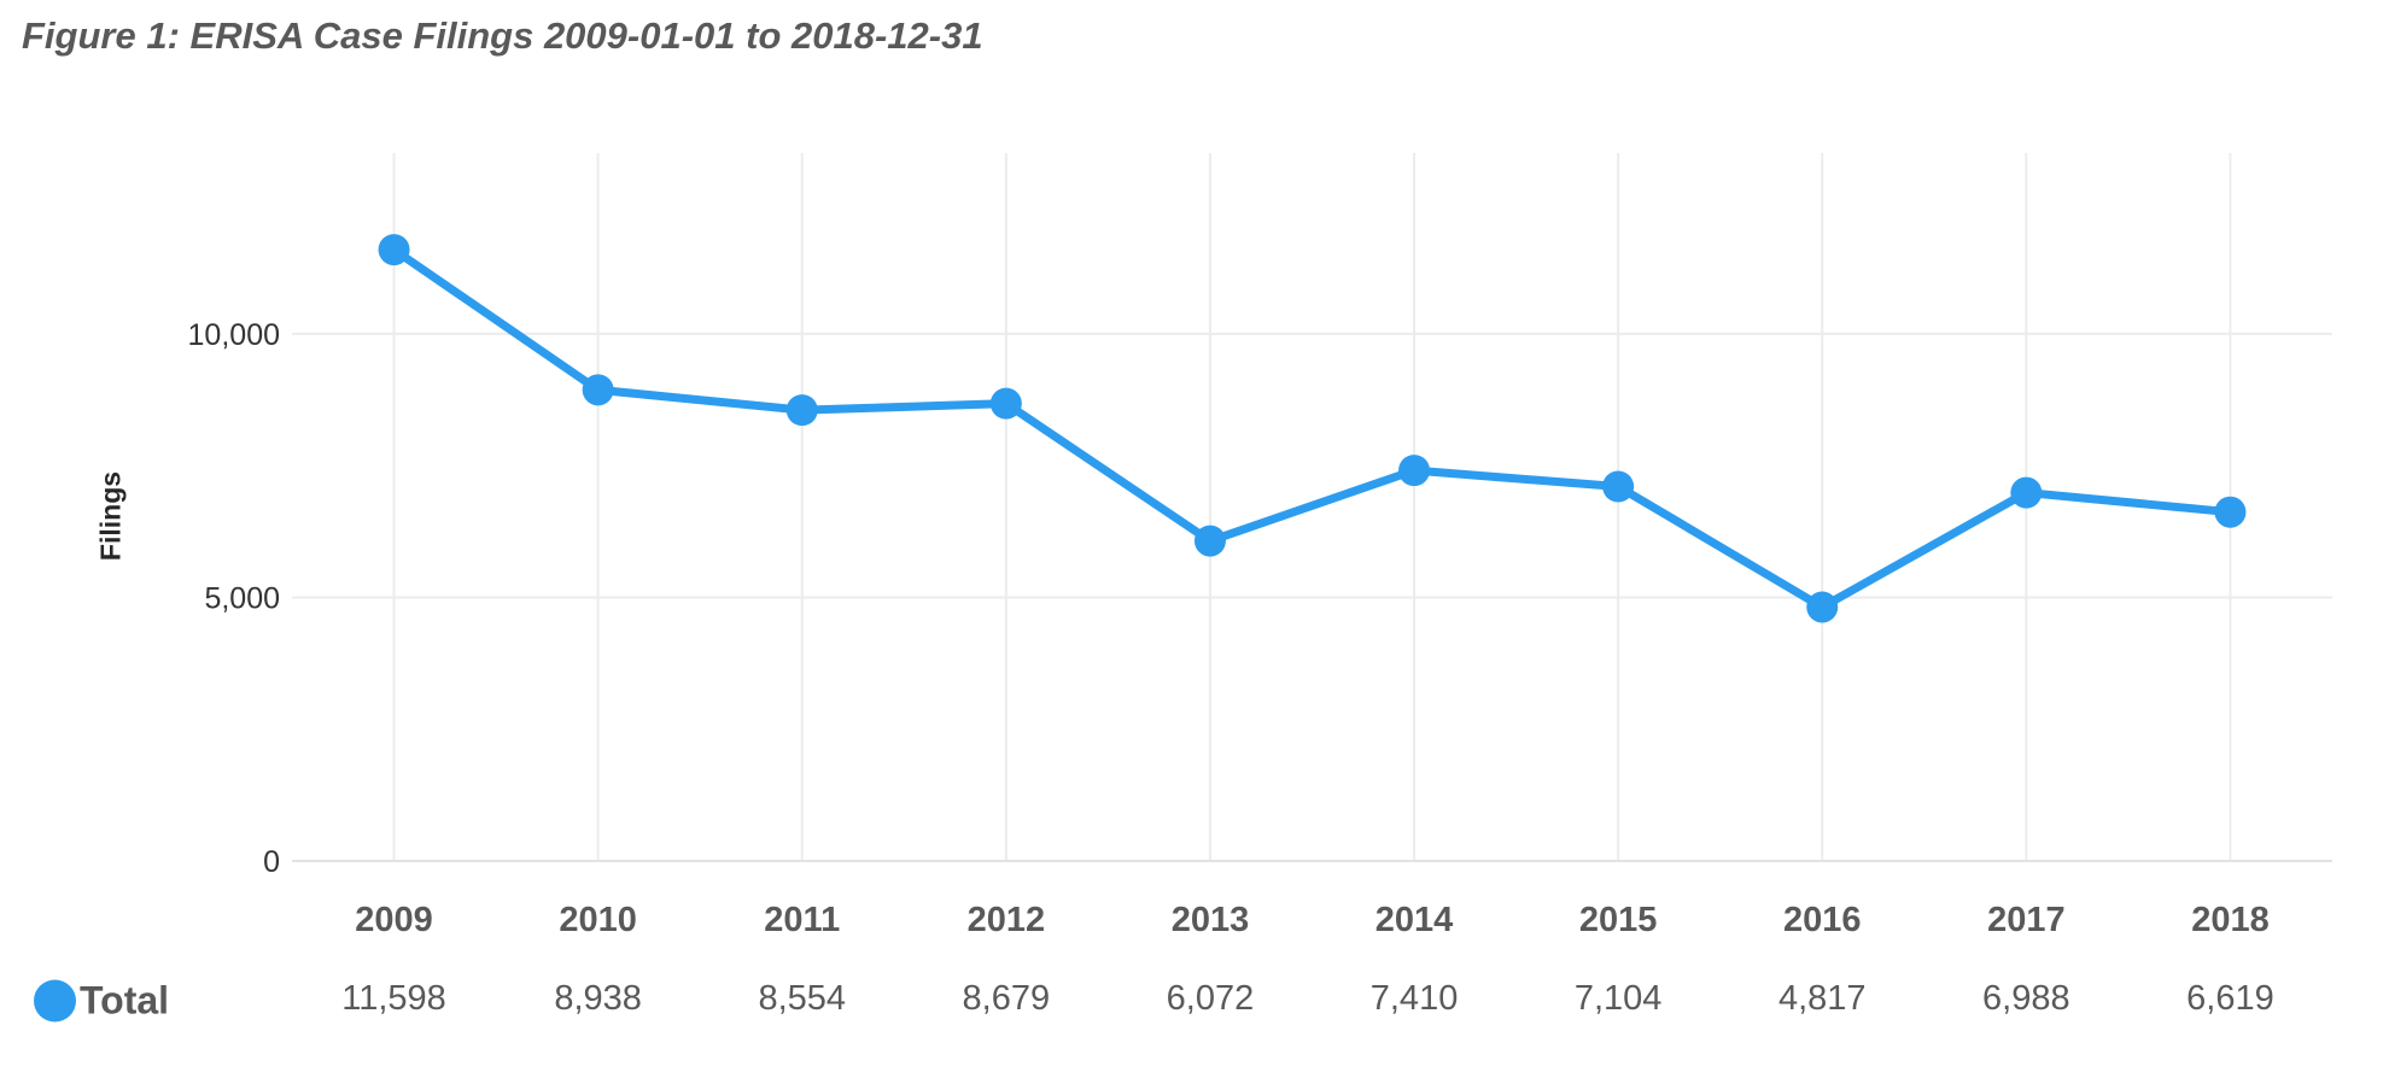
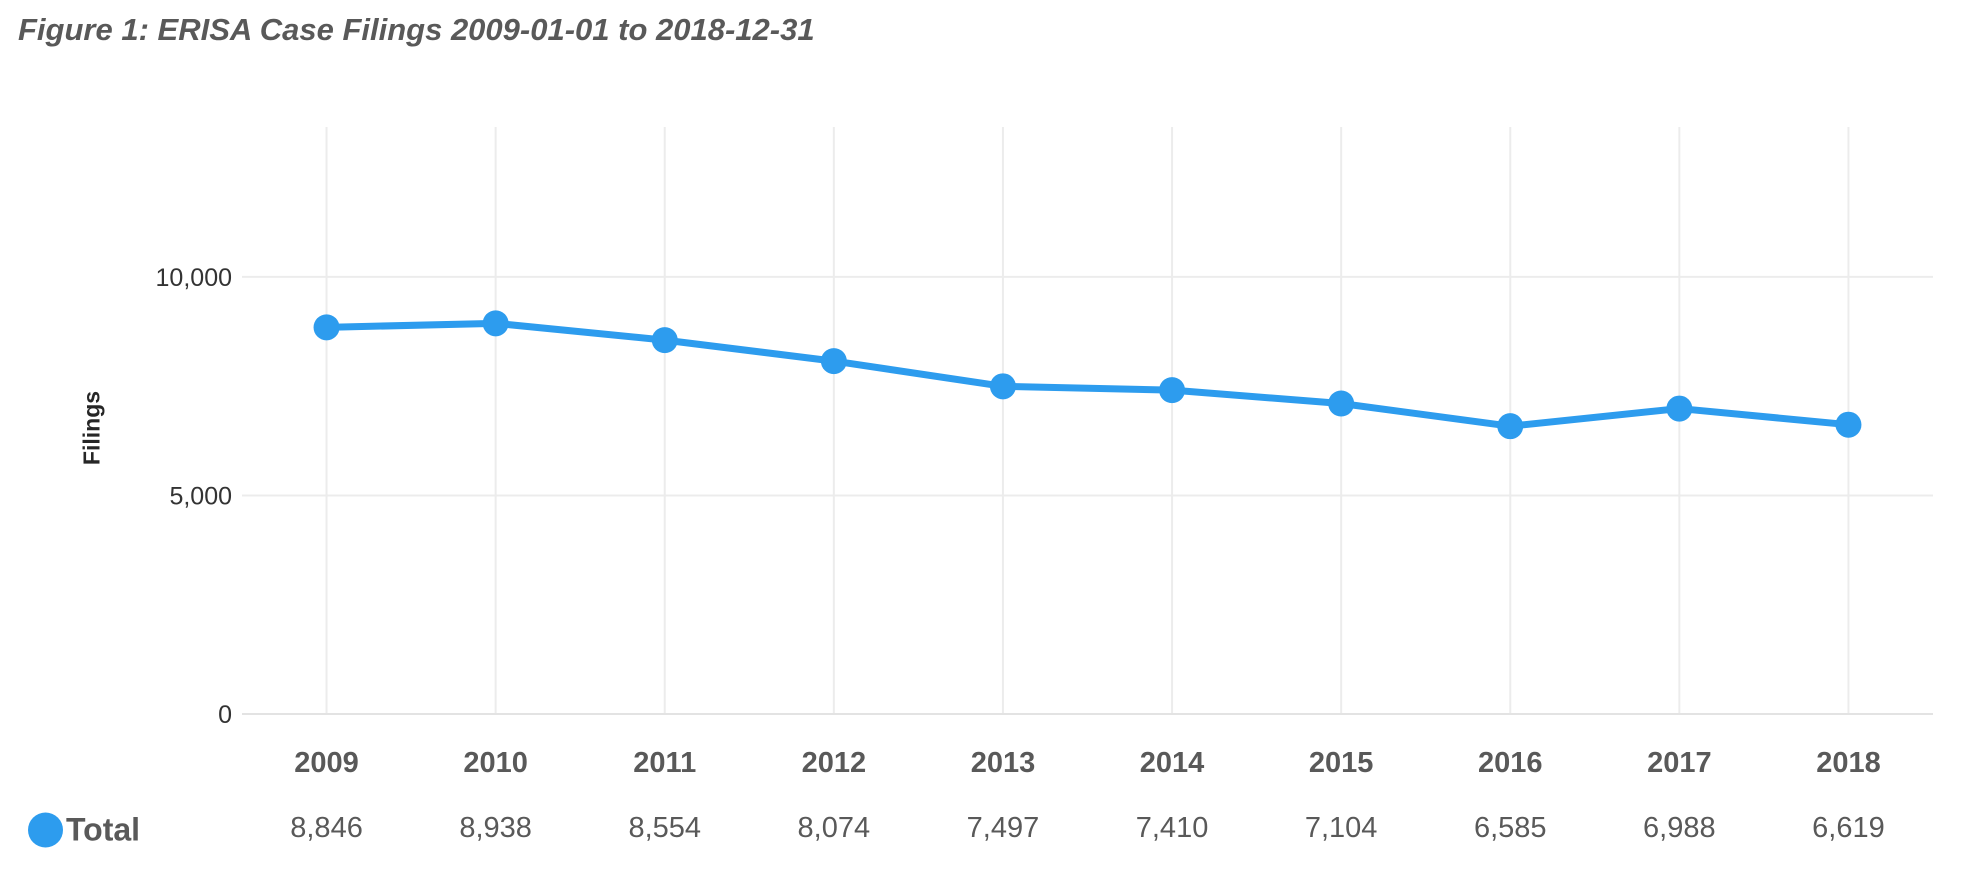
2009: 11,598 -> 8,846
2012: 8,679 -> 8,074
2013: 6,072 -> 7,497
2016: 4,817 -> 6,585
